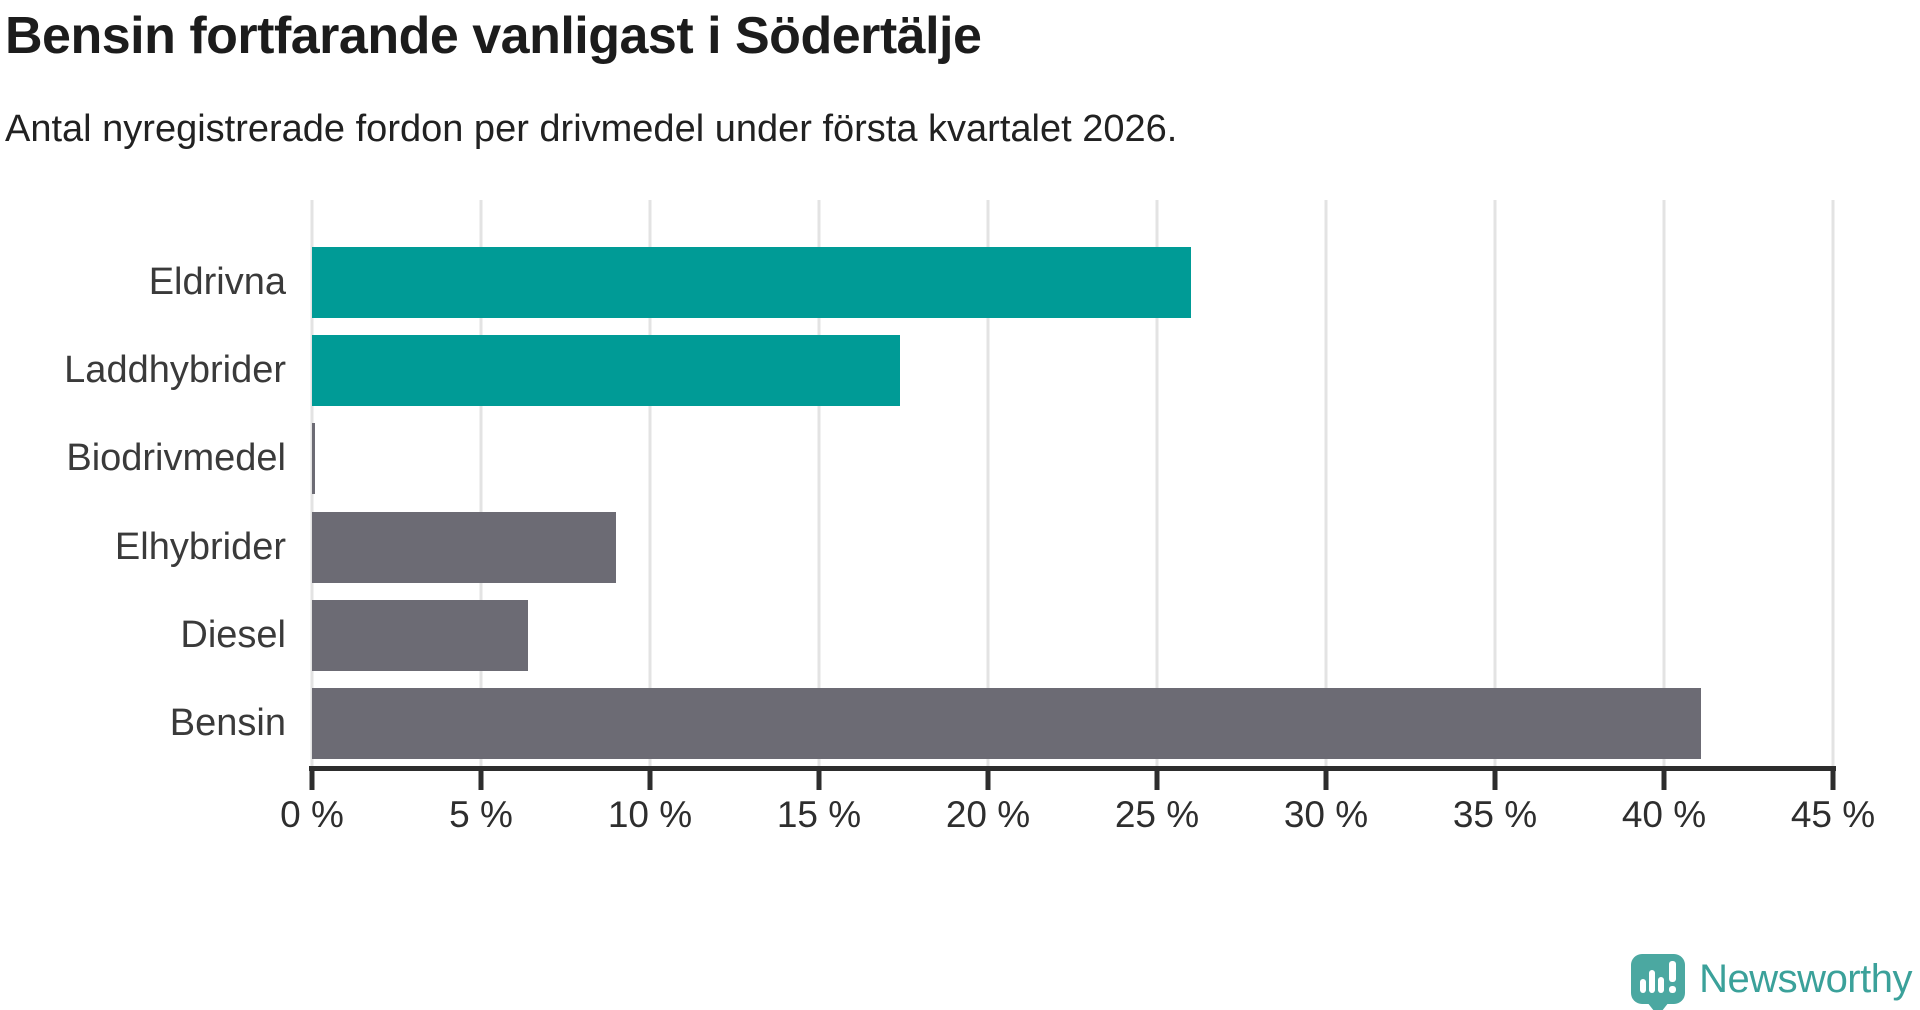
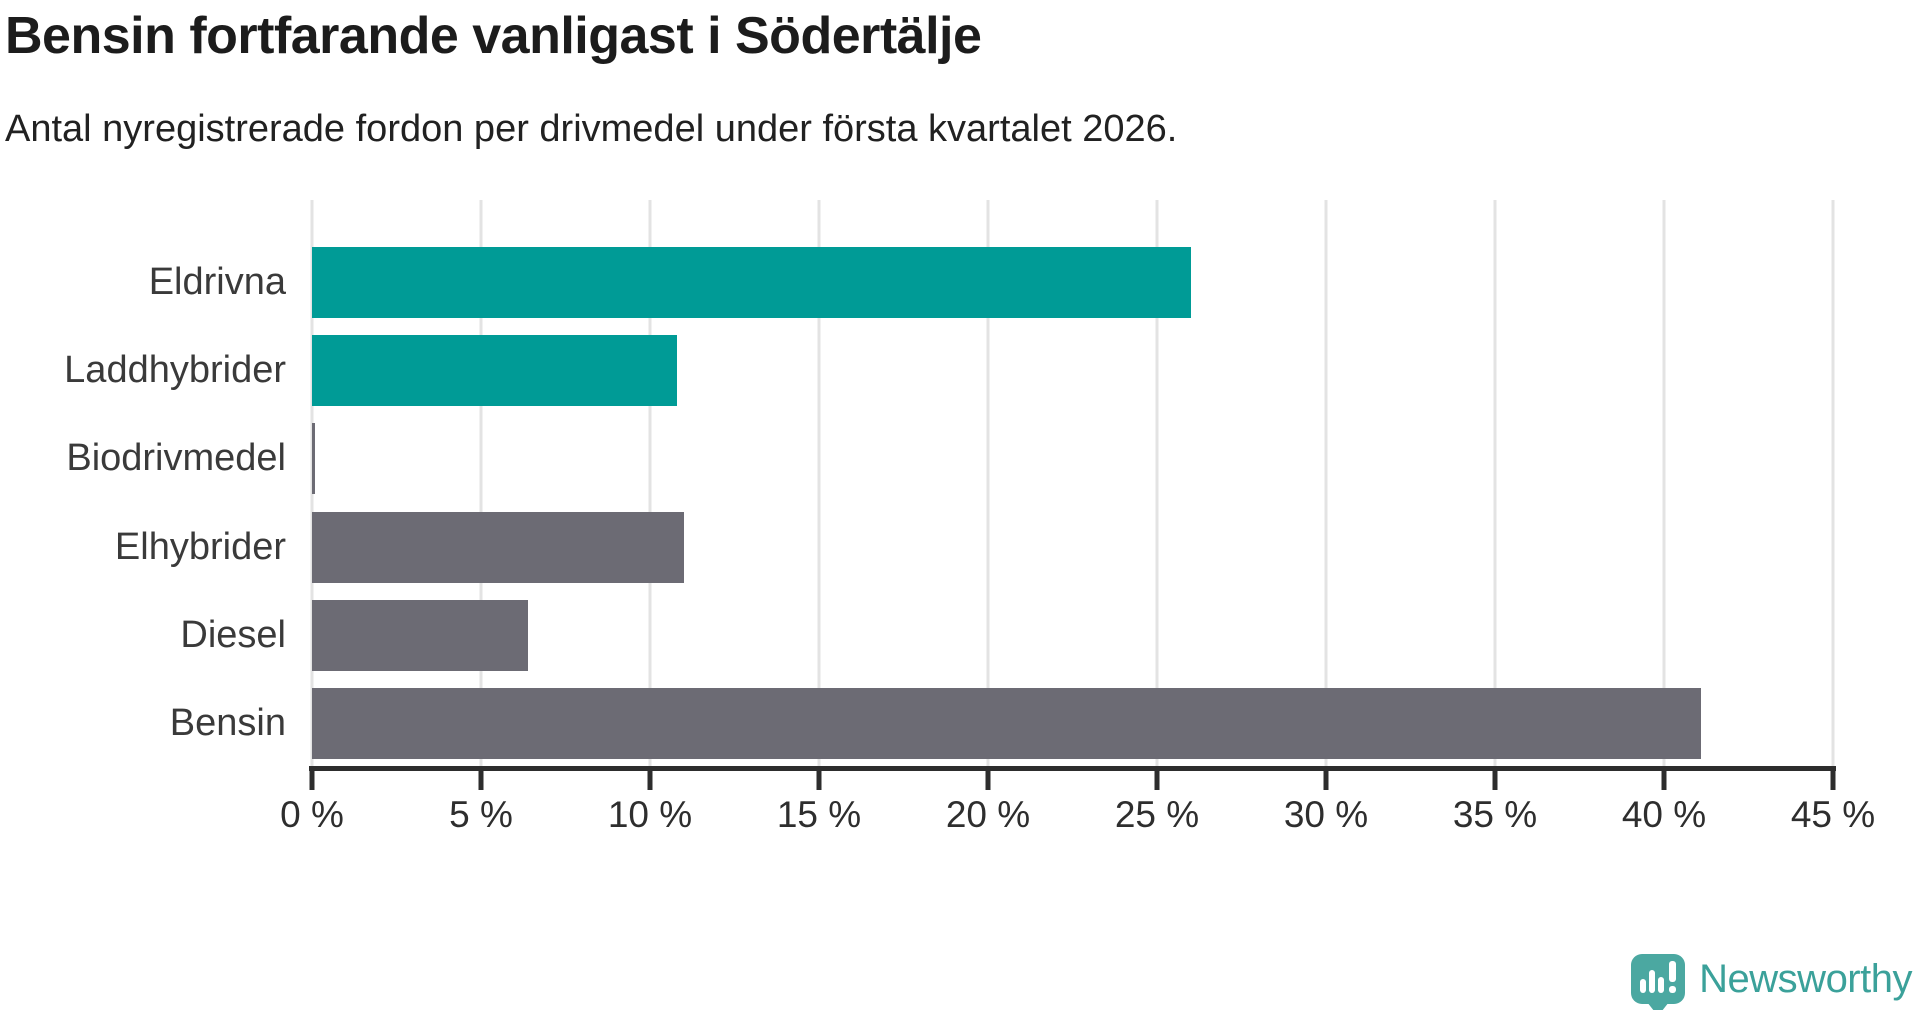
Laddhybrider: 17.4% -> 10.8%
Elhybrider: 9.0% -> 11.0%
